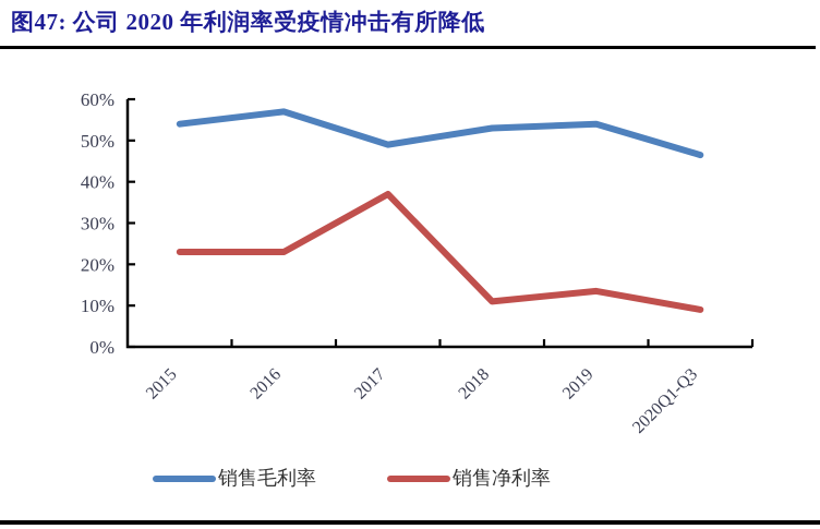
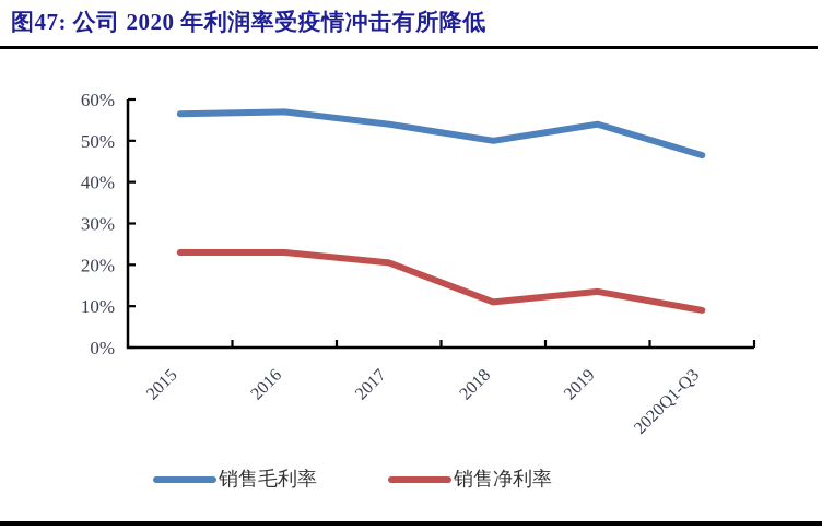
销售毛利率/2015: 54% -> 56%
销售毛利率/2017: 49% -> 54%
销售净利率/2017: 37% -> 20%
销售毛利率/2018: 53% -> 50%
